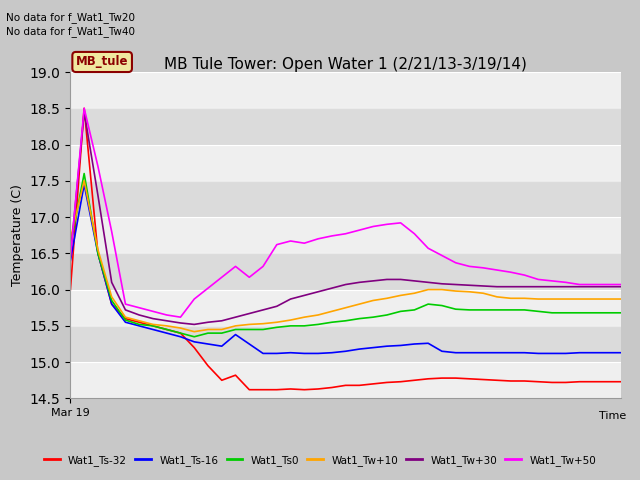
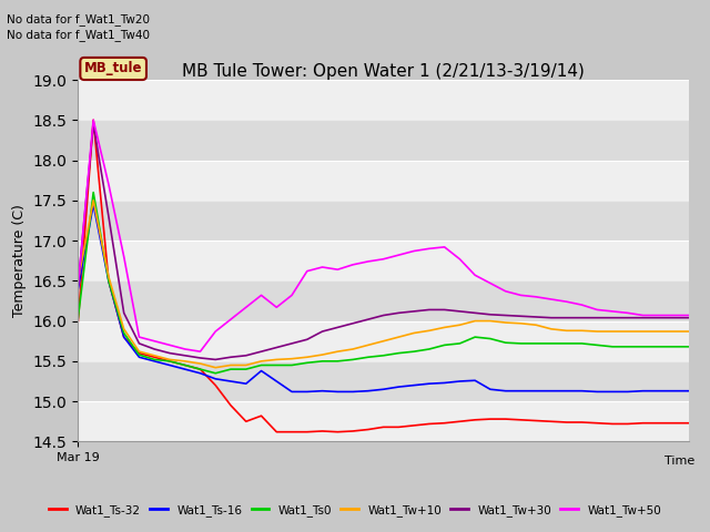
Wat1_Ts0/Mar 19: 16.60 -> 16.04
Wat1_Tw+10/Mar 19: 16.70 -> 16.50
